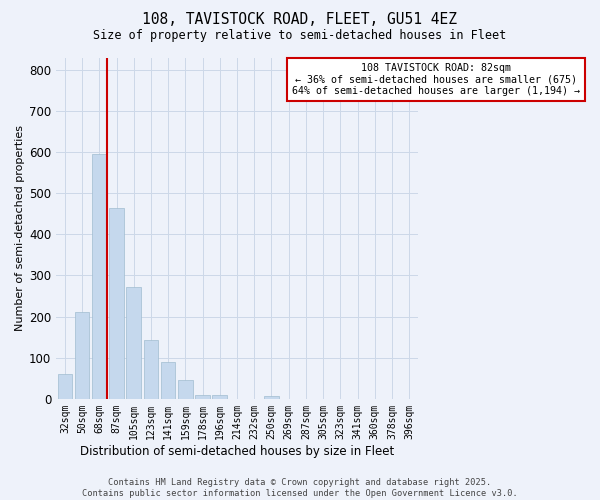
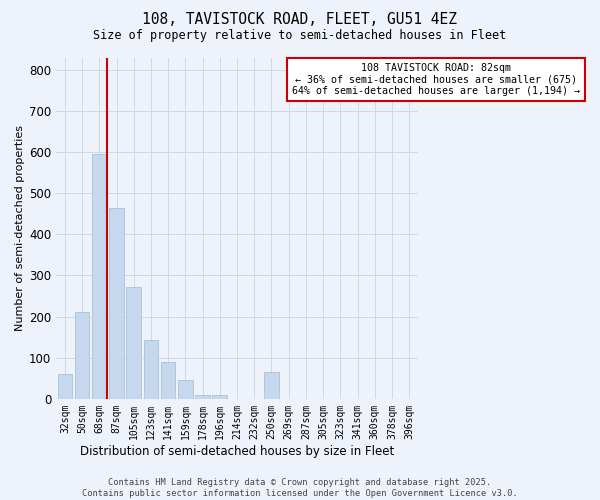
250sqm: 8 -> 65
